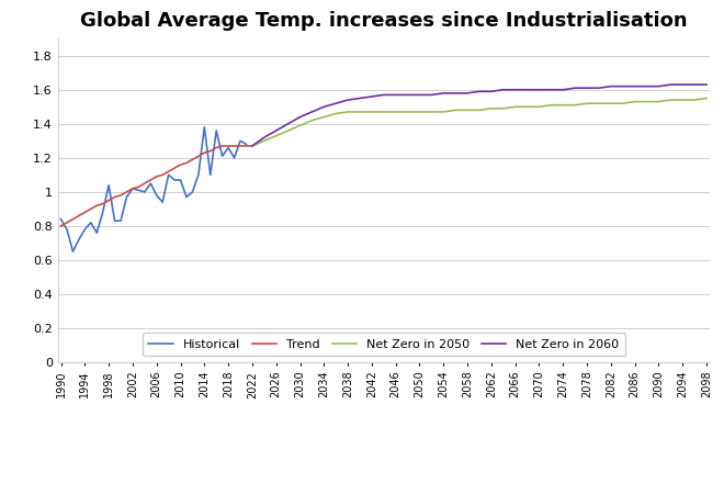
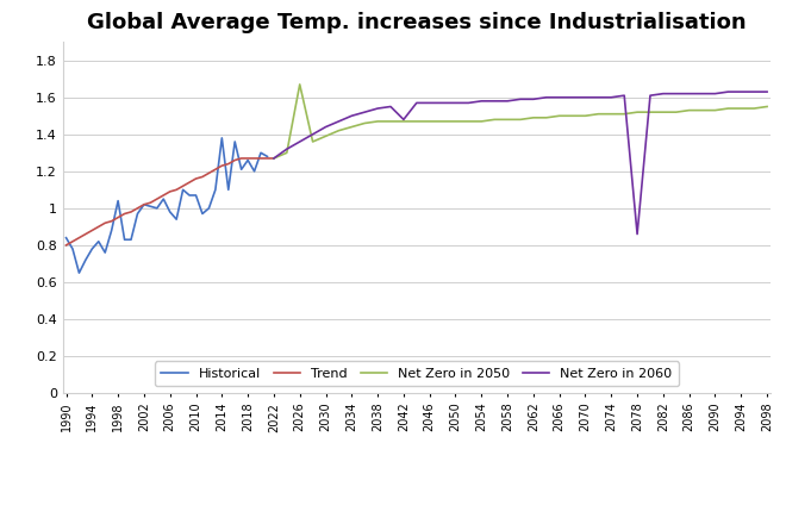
Net Zero in 2050/2026: 1.33 -> 1.67
Net Zero in 2060/2042: 1.56 -> 1.48
Net Zero in 2060/2078: 1.61 -> 0.86
